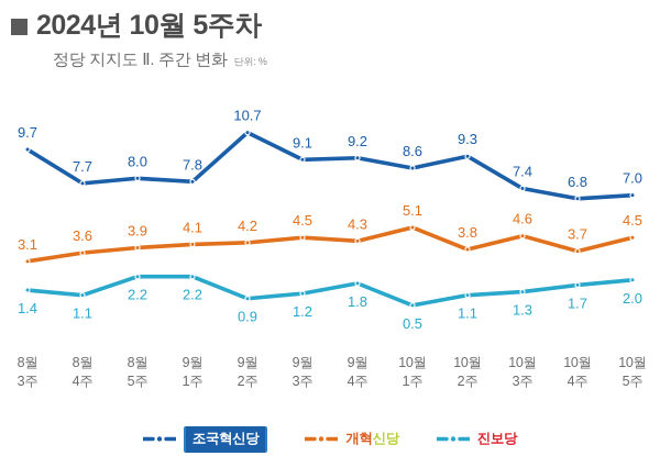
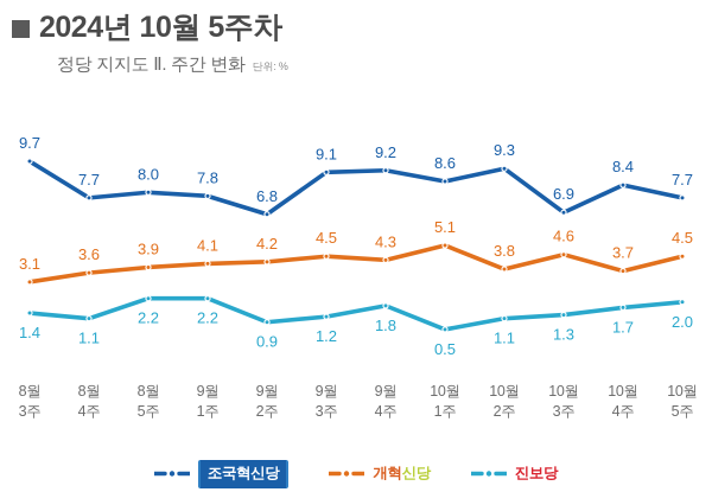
조국혁신당/9월 2주: 10.7 -> 6.8
조국혁신당/10월 3주: 7.4 -> 6.9
조국혁신당/10월 4주: 6.8 -> 8.4
조국혁신당/10월 5주: 7.0 -> 7.7
